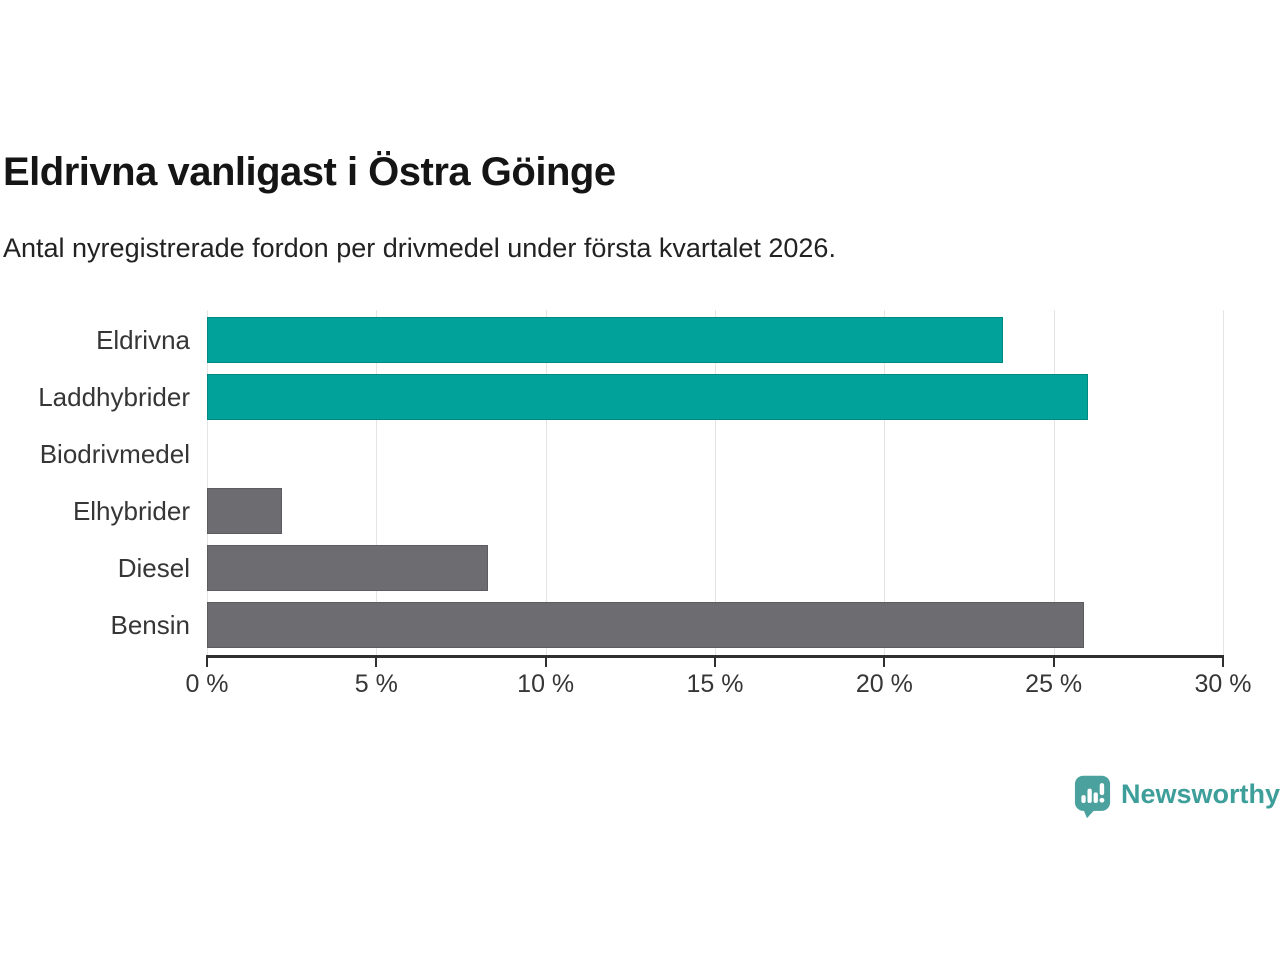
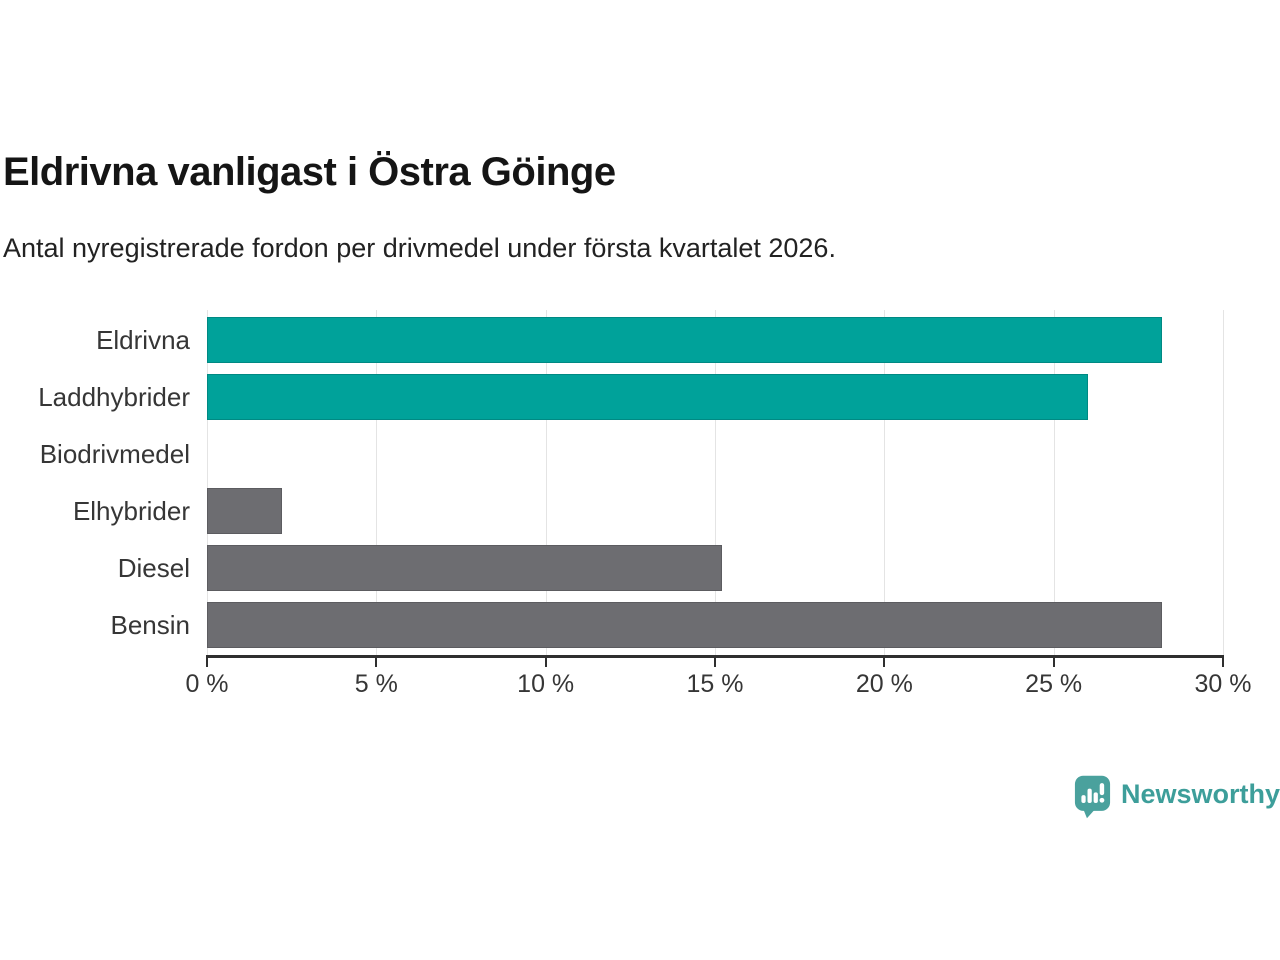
Eldrivna: 23.5% -> 28.2%
Diesel: 8.3% -> 15.2%
Bensin: 25.9% -> 28.2%
